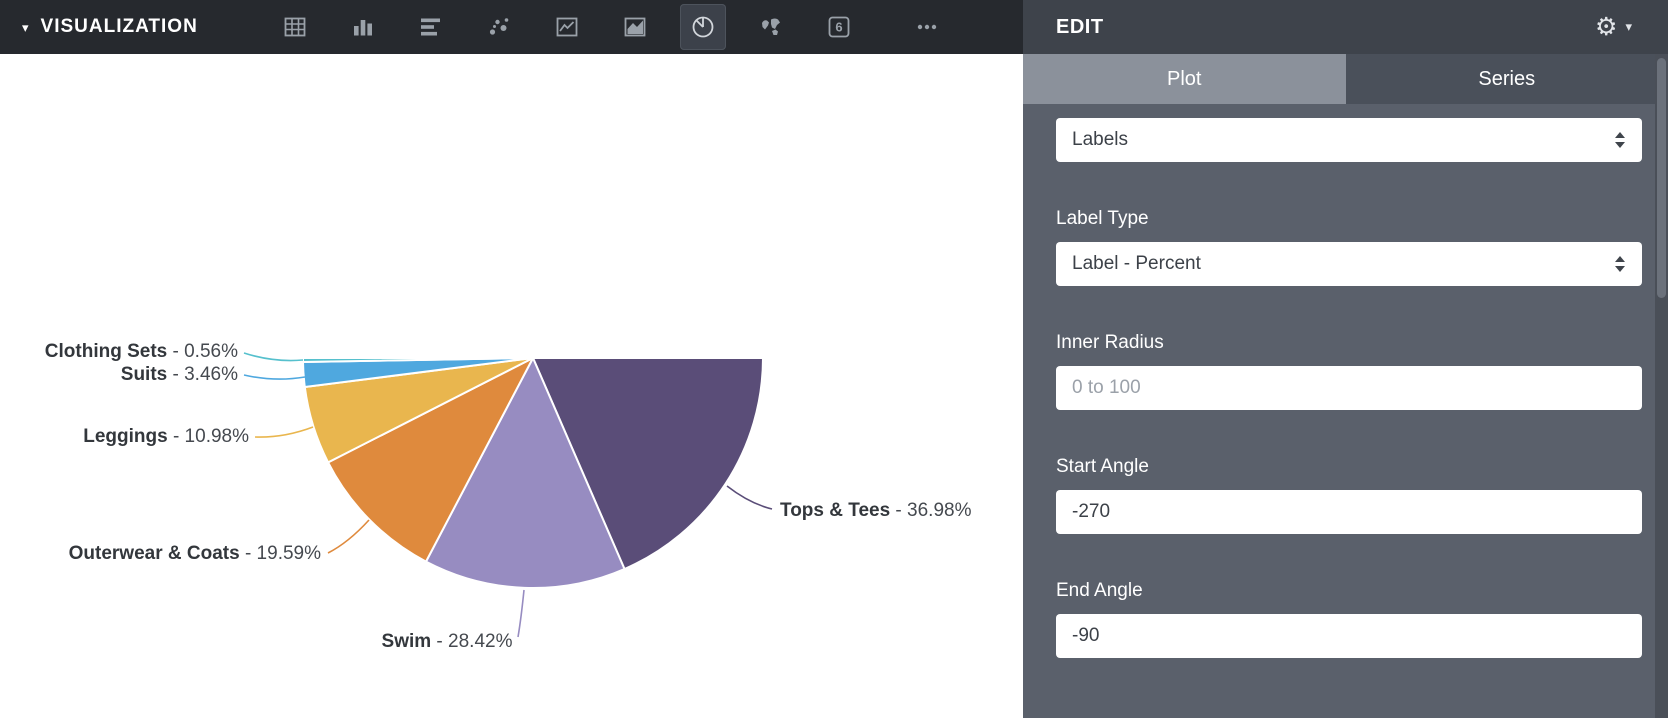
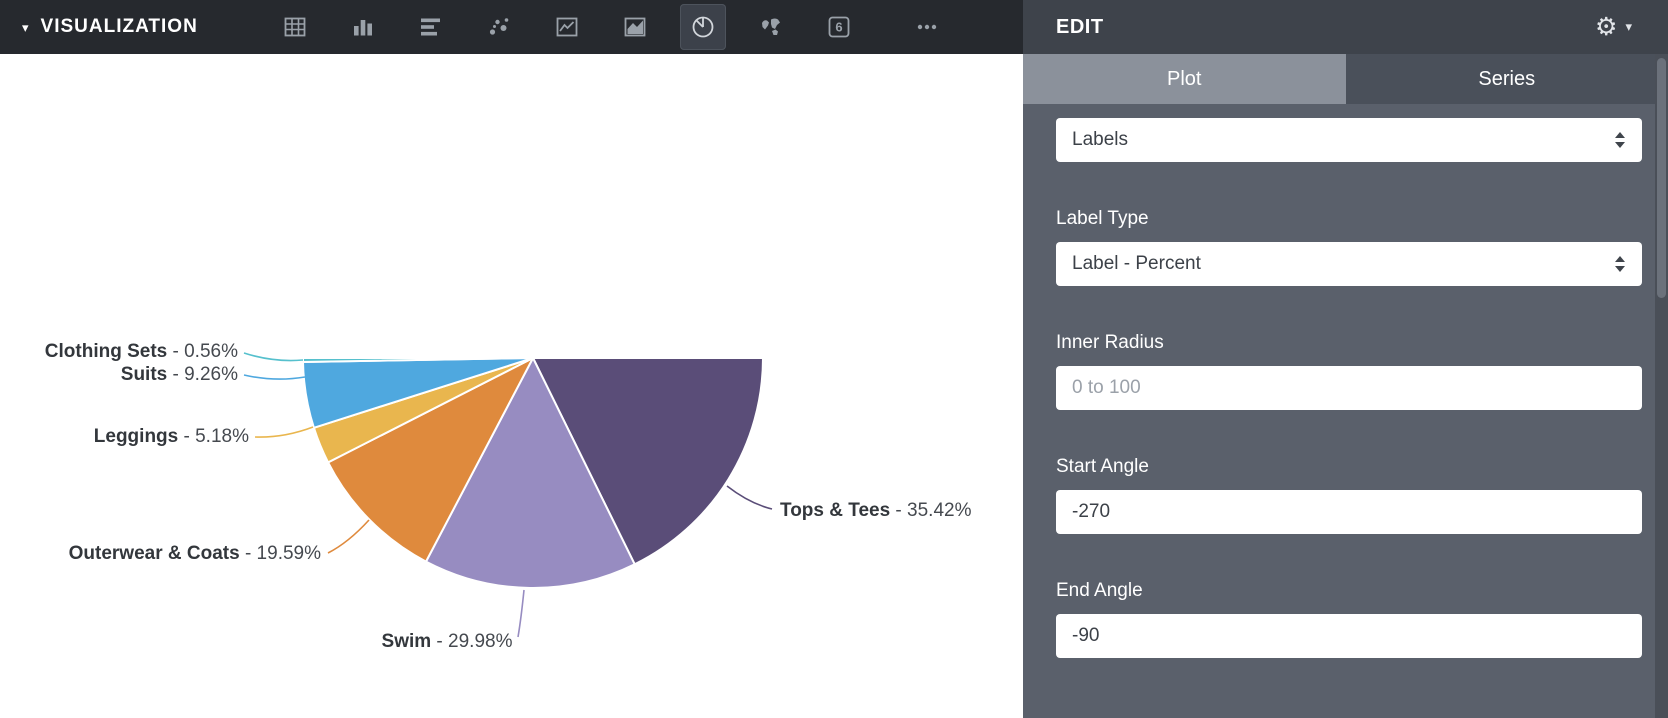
Tops & Tees: 36.98% -> 35.42%
Swim: 28.42% -> 29.98%
Leggings: 10.98% -> 5.18%
Suits: 3.46% -> 9.26%
